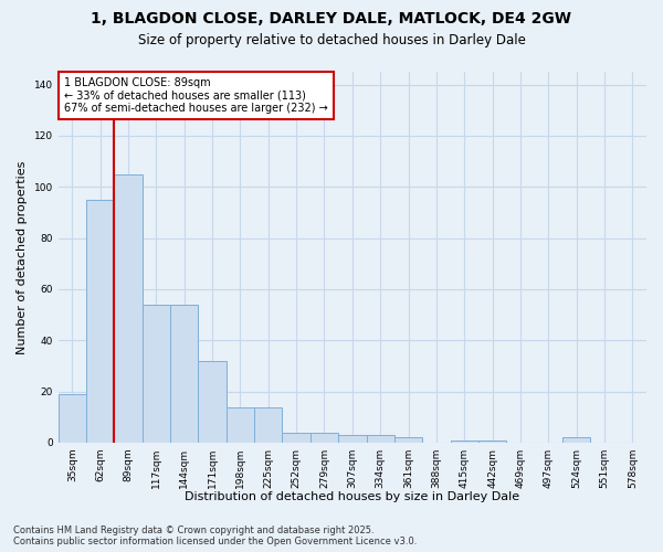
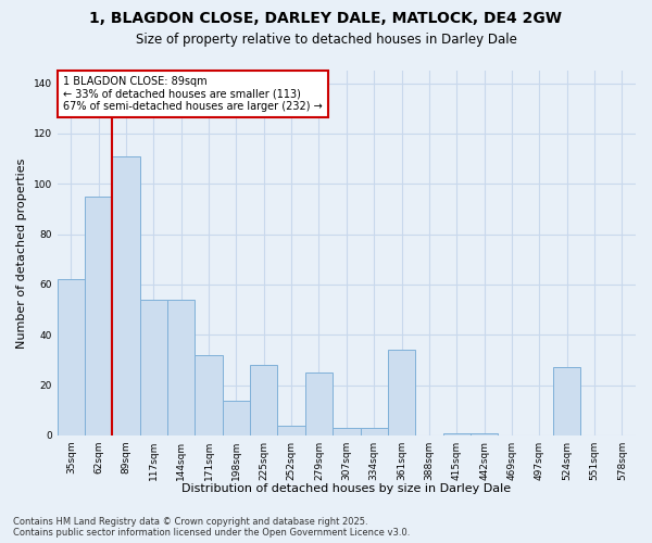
35sqm: 19 -> 62
89sqm: 105 -> 111
225sqm: 14 -> 28
279sqm: 4 -> 25
361sqm: 2 -> 34
524sqm: 2 -> 27
